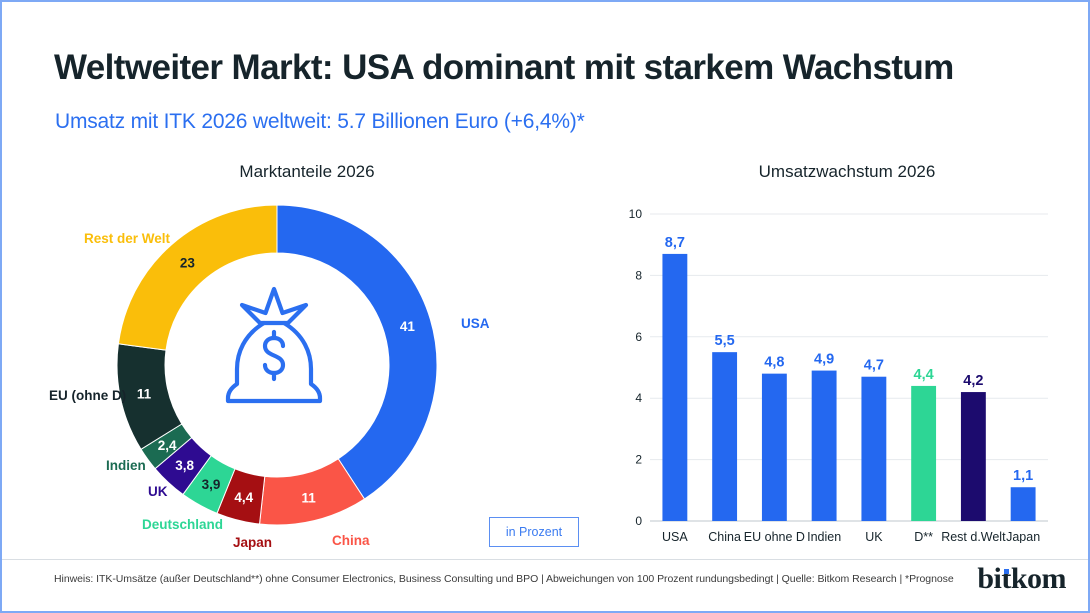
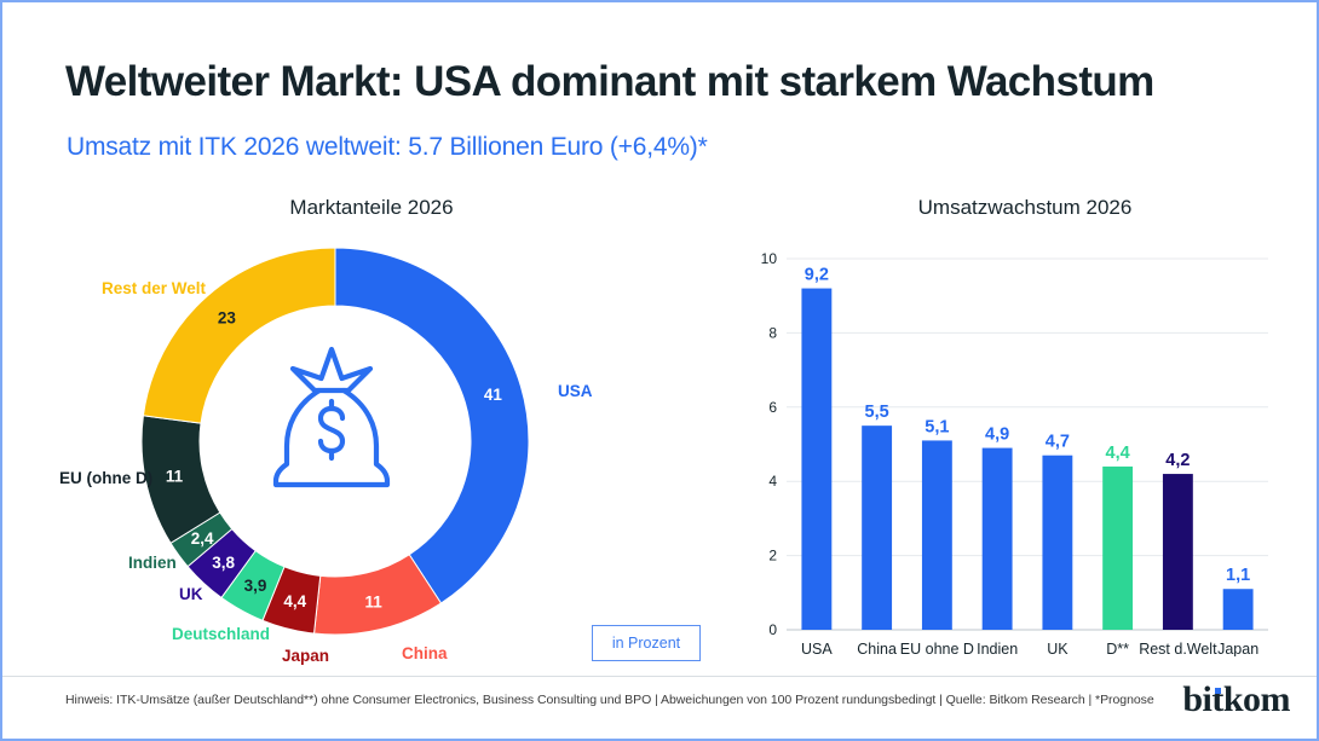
Umsatzwachstum 2026/USA: 8,7 -> 9,2
Umsatzwachstum 2026/EU ohne D: 4,8 -> 5,1
